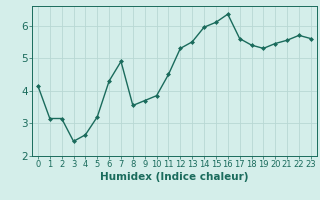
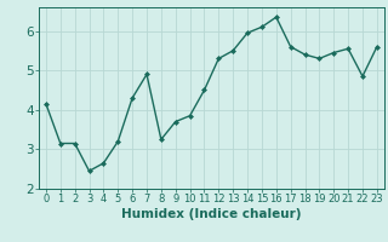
8: 3.55 -> 3.25
22: 5.70 -> 4.85
